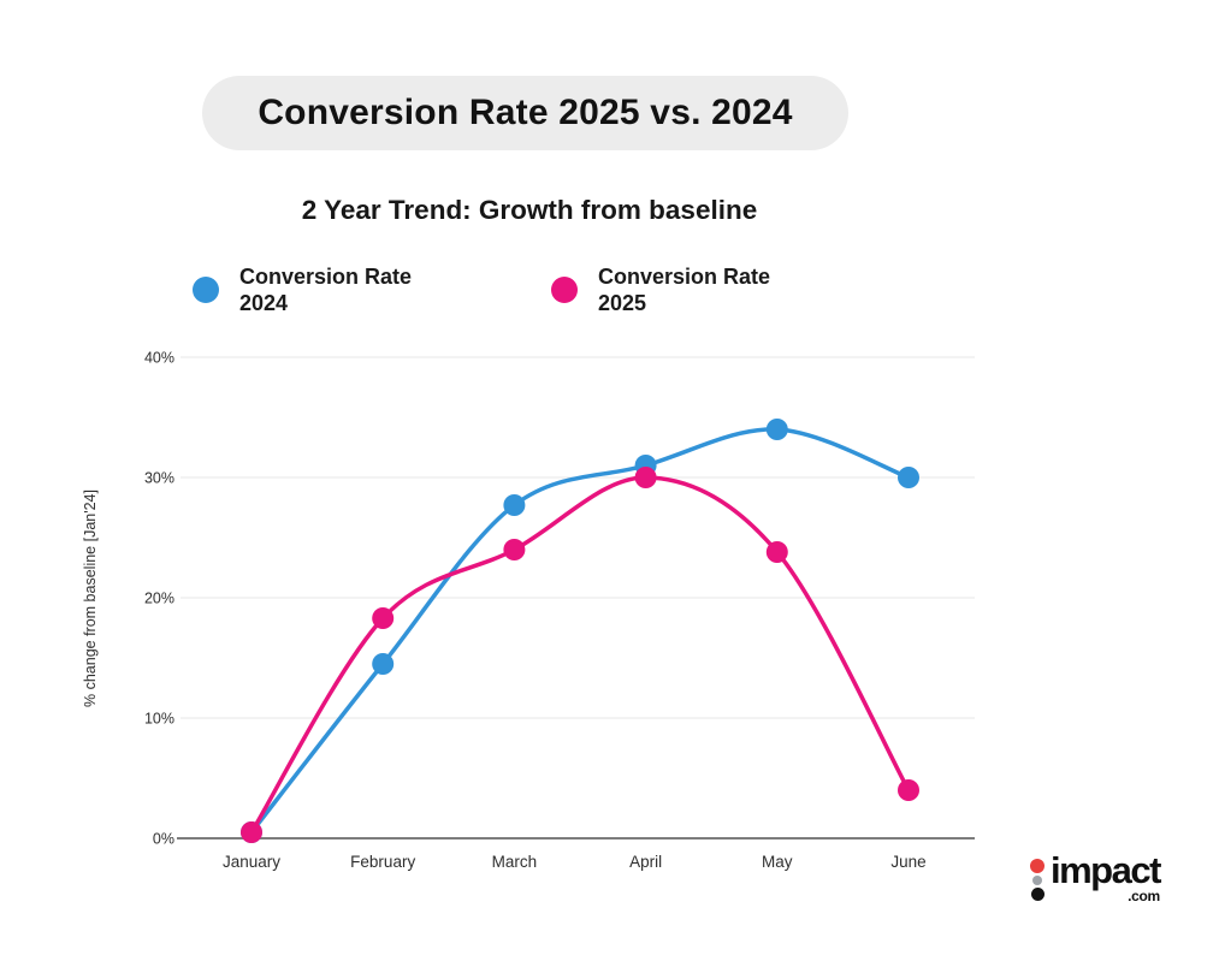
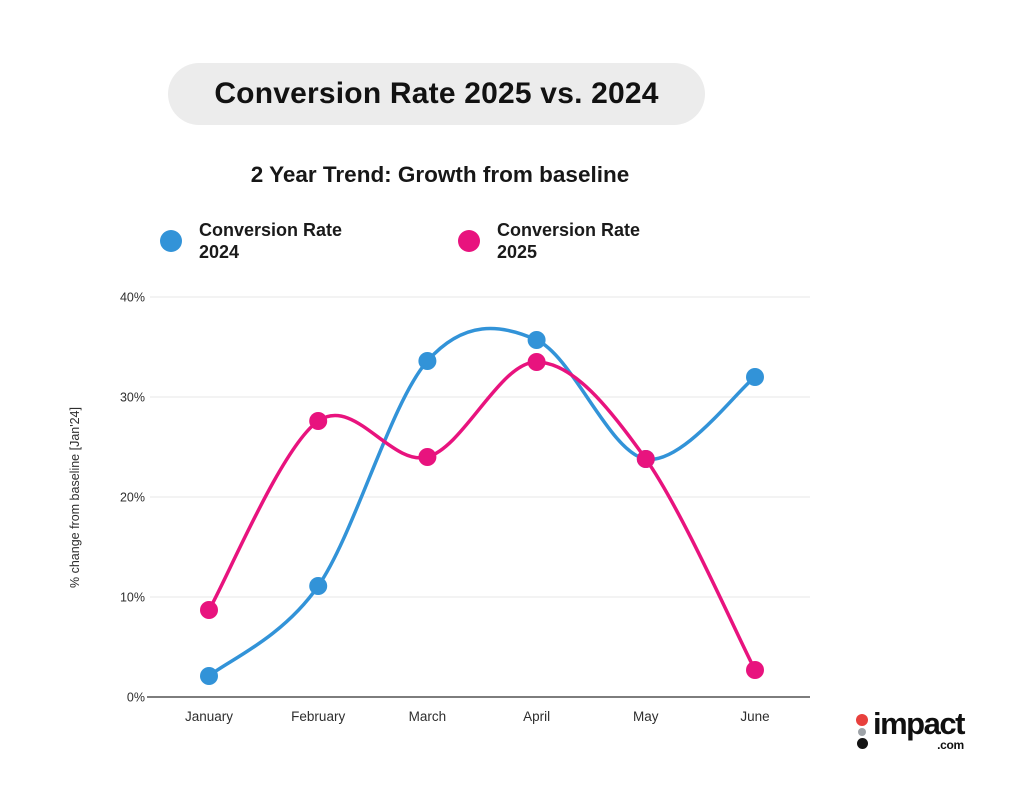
Conversion Rate 2024/January: 0.5% -> 2.1%
Conversion Rate 2025/January: 0.5% -> 8.7%
Conversion Rate 2024/February: 14.5% -> 11.1%
Conversion Rate 2025/February: 18.3% -> 27.6%
Conversion Rate 2024/March: 27.7% -> 33.6%
Conversion Rate 2024/April: 31.0% -> 35.7%
Conversion Rate 2025/April: 30.0% -> 33.5%
Conversion Rate 2024/May: 34.0% -> 23.8%
Conversion Rate 2024/June: 30.0% -> 32.0%
Conversion Rate 2025/June: 4.0% -> 2.7%
